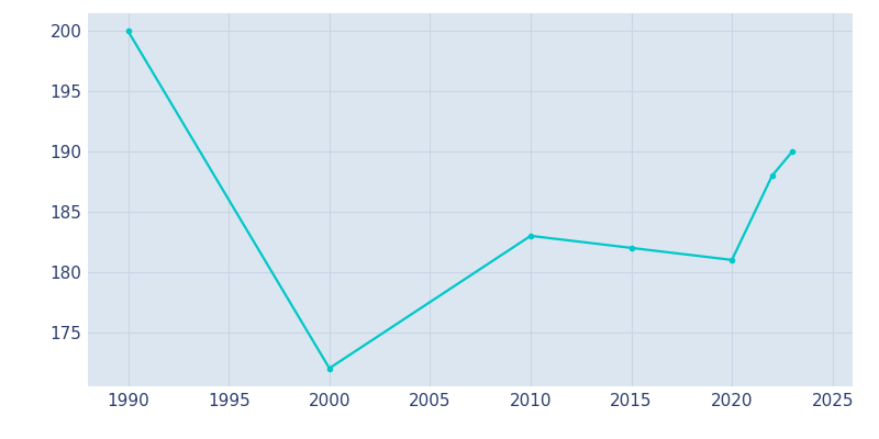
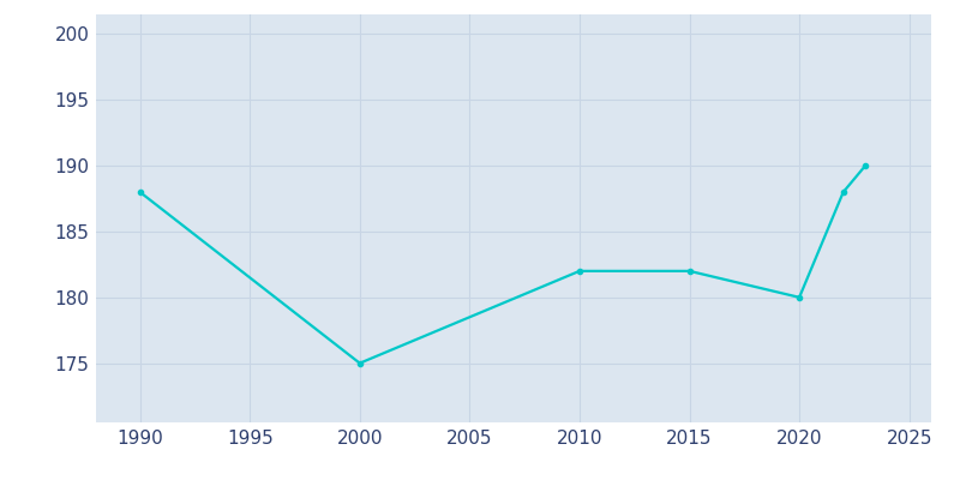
1990: 200 -> 188
2000: 172 -> 175
2010: 183 -> 182
2020: 181 -> 180
